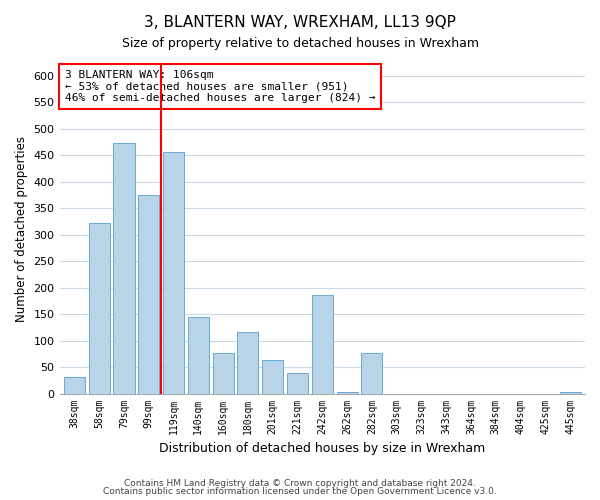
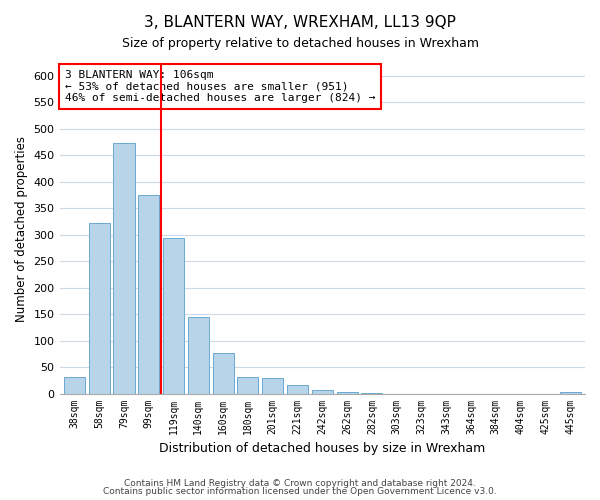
119sqm: 456 -> 293
180sqm: 116 -> 31
201sqm: 64 -> 29
221sqm: 38 -> 16
242sqm: 186 -> 7
282sqm: 76 -> 1
